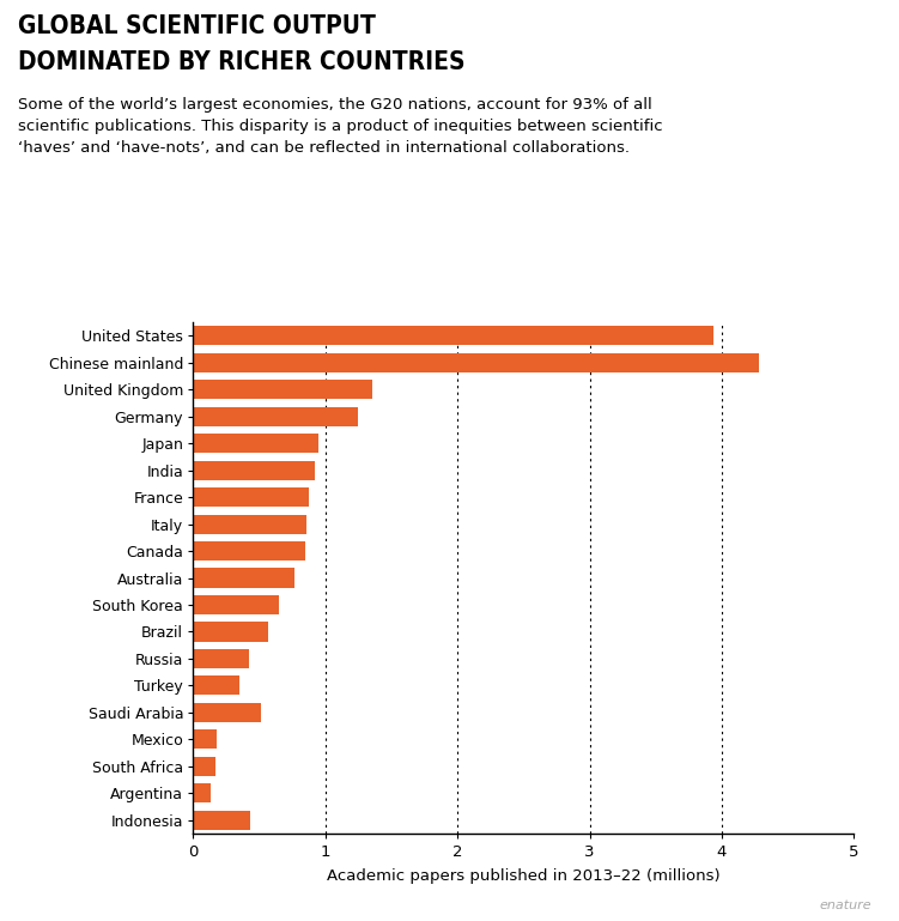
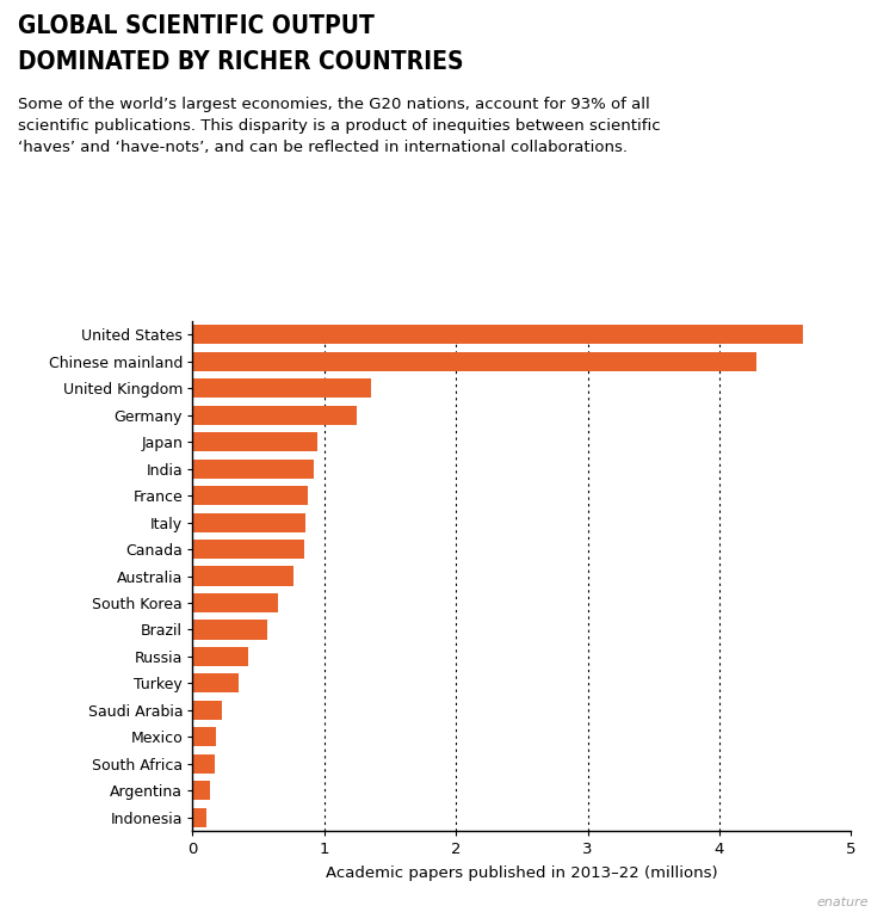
United States: 3.94 -> 4.63
Saudi Arabia: 0.51 -> 0.22
Indonesia: 0.43 -> 0.10
